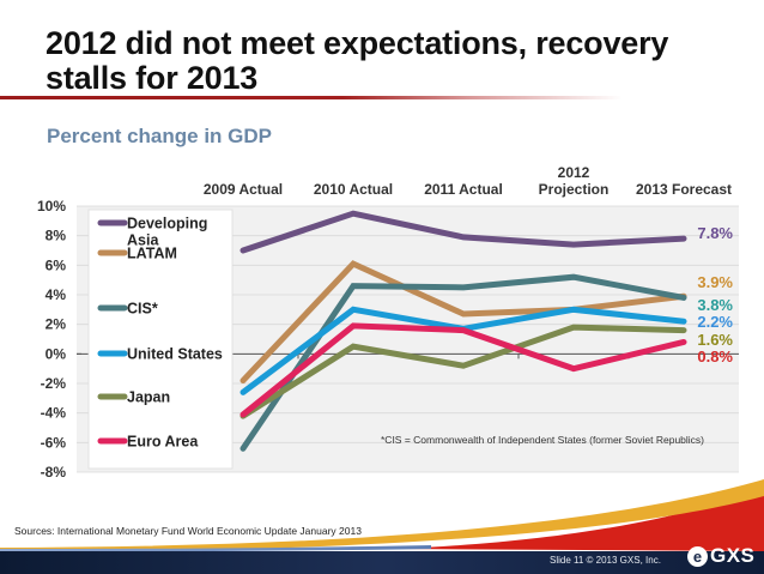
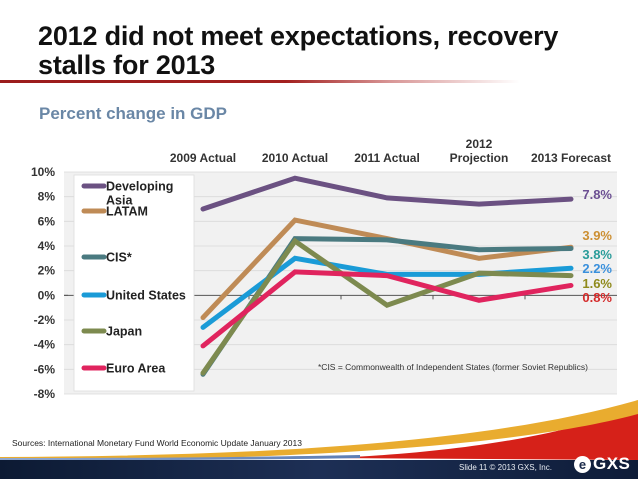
Japan/2009 Actual: -4.2% -> -6.3%
Japan/2010 Actual: 0.5% -> 4.4%
LATAM/2011 Actual: 2.7% -> 4.6%
CIS*/2012 Projection: 5.2% -> 3.7%
United States/2012 Projection: 3.0% -> 1.7%
Euro Area/2012 Projection: -1.0% -> -0.4%
